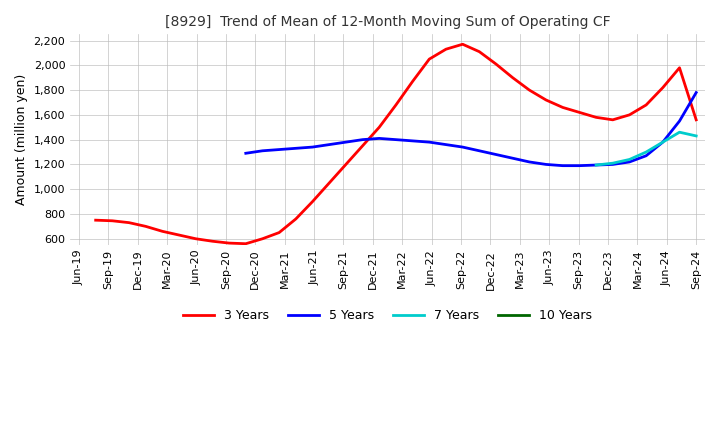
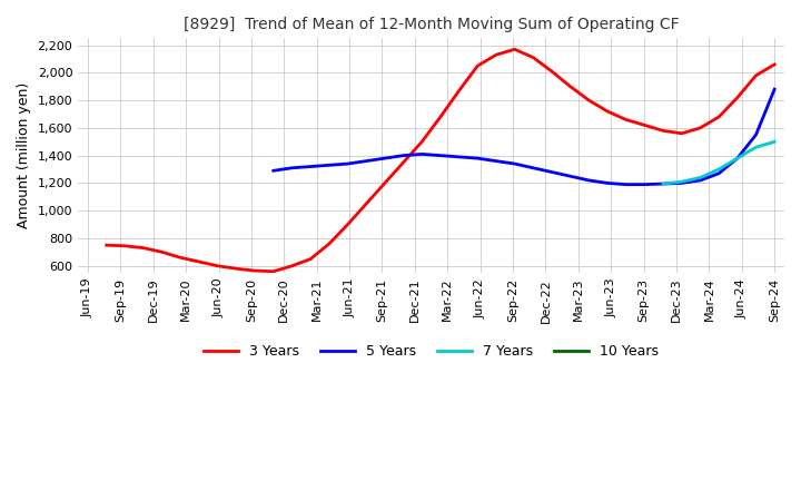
3 Years/Sep-24: 1,560 -> 2,060
5 Years/Sep-24: 1,780 -> 1,880
7 Years/Sep-24: 1,430 -> 1,500
